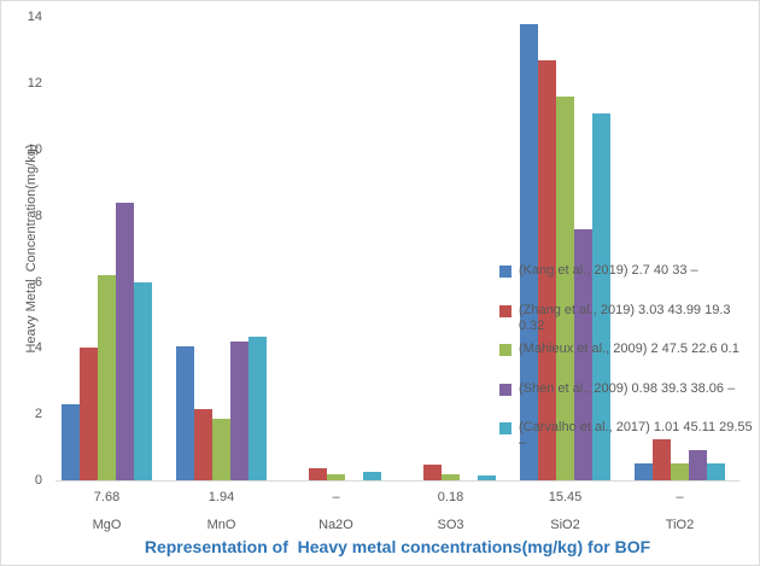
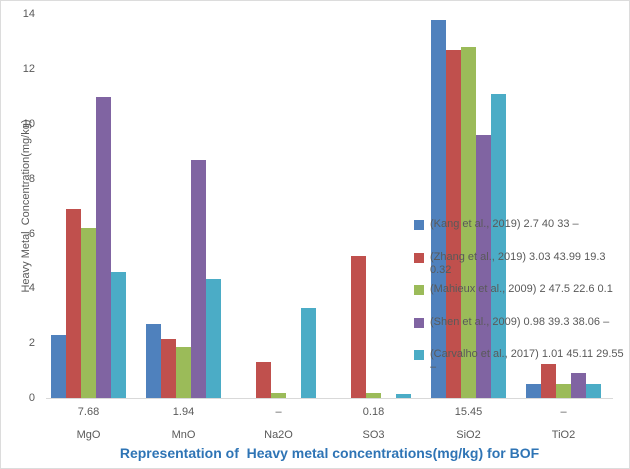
(Zhang et al., 2019) 3.03 43.99 19.3 0.32/MgO: 4.0 -> 6.9
(Shen et al., 2009) 0.98 39.3 38.06 –/MgO: 8.4 -> 11.0
(Carvalho et al., 2017) 1.01 45.11 29.55 –/MgO: 6.0 -> 4.6
(Kang et al., 2019) 2.7 40 33 –/MnO: 4.0 -> 2.7
(Shen et al., 2009) 0.98 39.3 38.06 –/MnO: 4.2 -> 8.7
(Zhang et al., 2019) 3.03 43.99 19.3 0.32/Na2O: 0.4 -> 1.3
(Carvalho et al., 2017) 1.01 45.11 29.55 –/Na2O: 0.2 -> 3.3
(Zhang et al., 2019) 3.03 43.99 19.3 0.32/SO3: 0.5 -> 5.2
(Mahieux et al., 2009) 2 47.5 22.6 0.1/SiO2: 11.6 -> 12.8
(Shen et al., 2009) 0.98 39.3 38.06 –/SiO2: 7.6 -> 9.6
